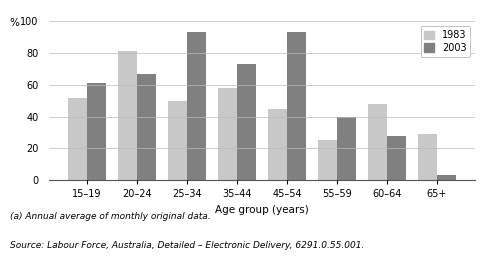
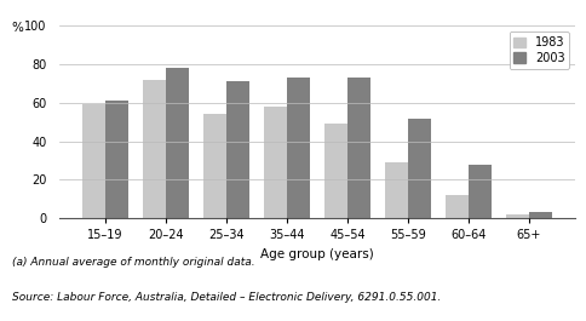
1983/15–19: 52 -> 59
1983/20–24: 81 -> 72
2003/20–24: 67 -> 78
1983/25–34: 50 -> 54
2003/25–34: 93 -> 71
1983/45–54: 45 -> 49
2003/45–54: 93 -> 73
1983/55–59: 25 -> 29
2003/55–59: 40 -> 52
1983/60–64: 48 -> 12
1983/65+: 29 -> 2
